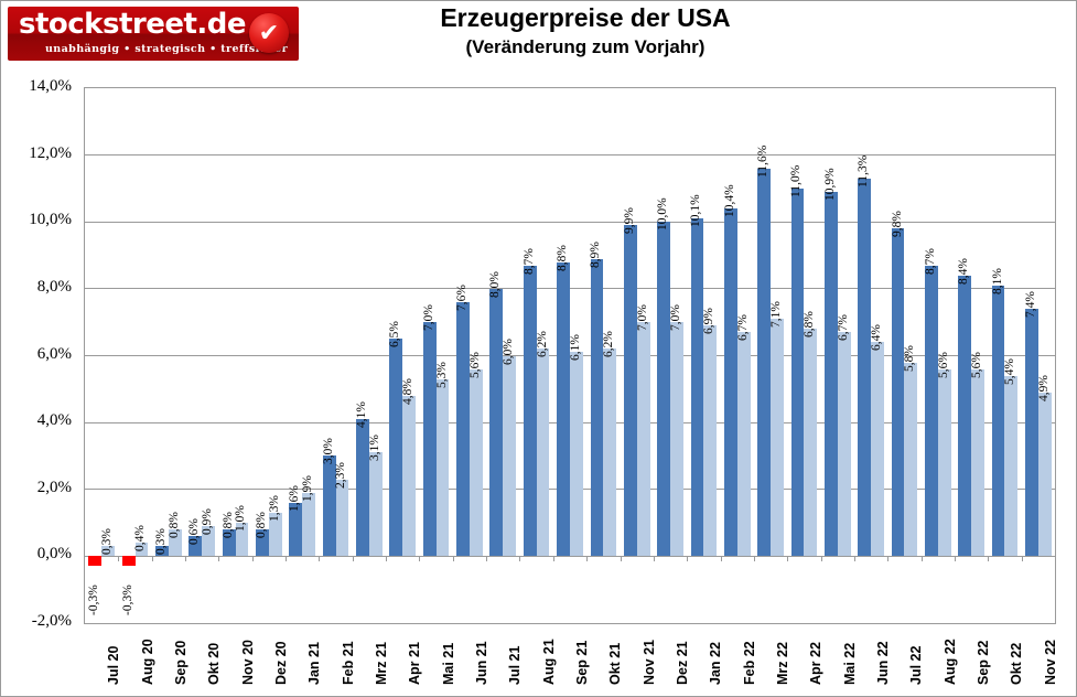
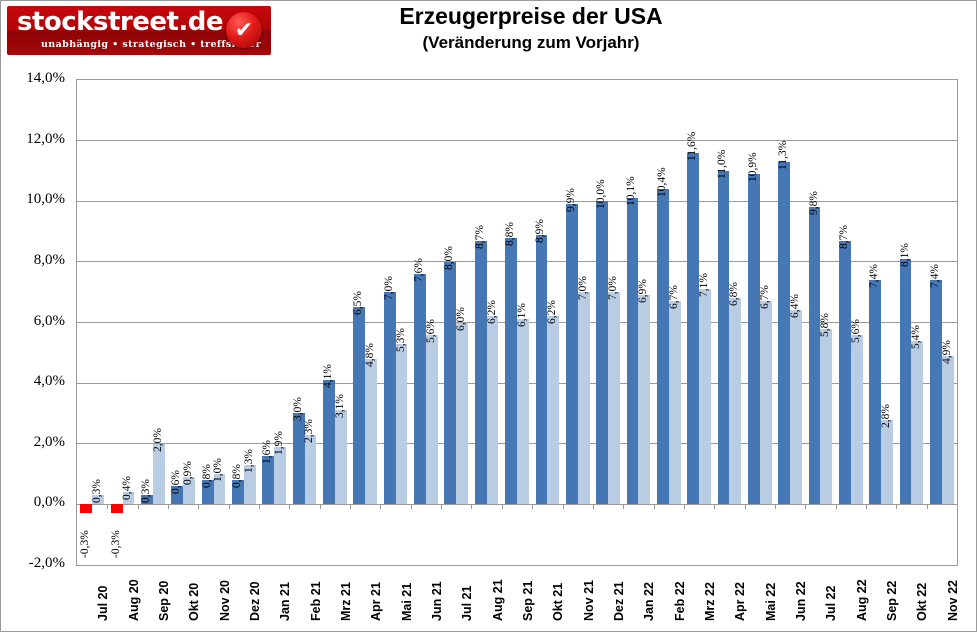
Kernrate/Sep 20: 0,8% -> 2,0%
Erzeugerpreise/Sep 22: 8,4% -> 7,4%
Kernrate/Sep 22: 5,6% -> 2,8%
